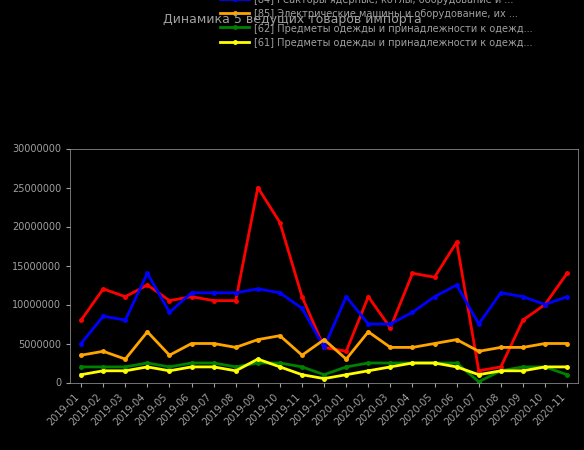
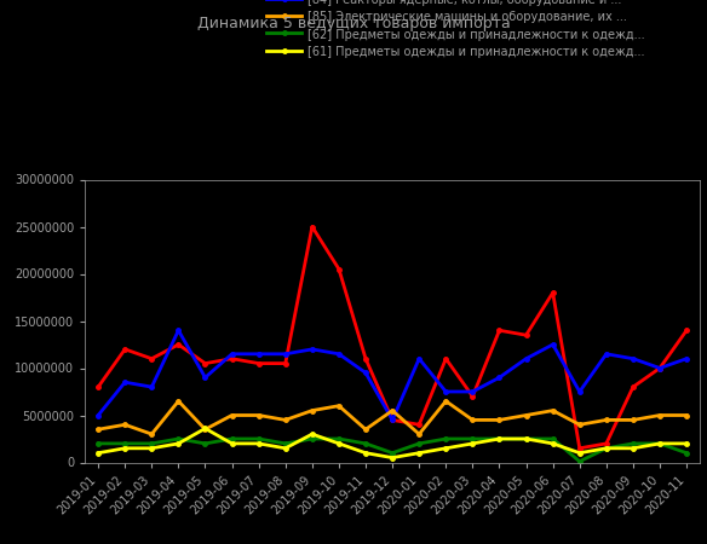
[61] Предметы одежды и принадлежности к одежд.../2019-05: 1500000 -> 3600000
